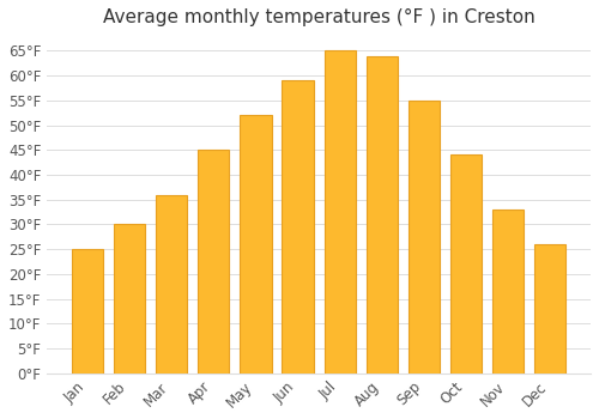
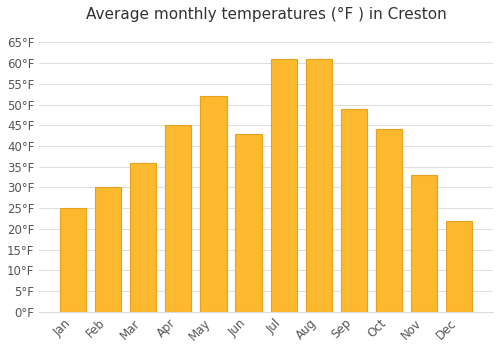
Jun: 59°F -> 43°F
Jul: 65°F -> 61°F
Aug: 64°F -> 61°F
Sep: 55°F -> 49°F
Dec: 26°F -> 22°F
